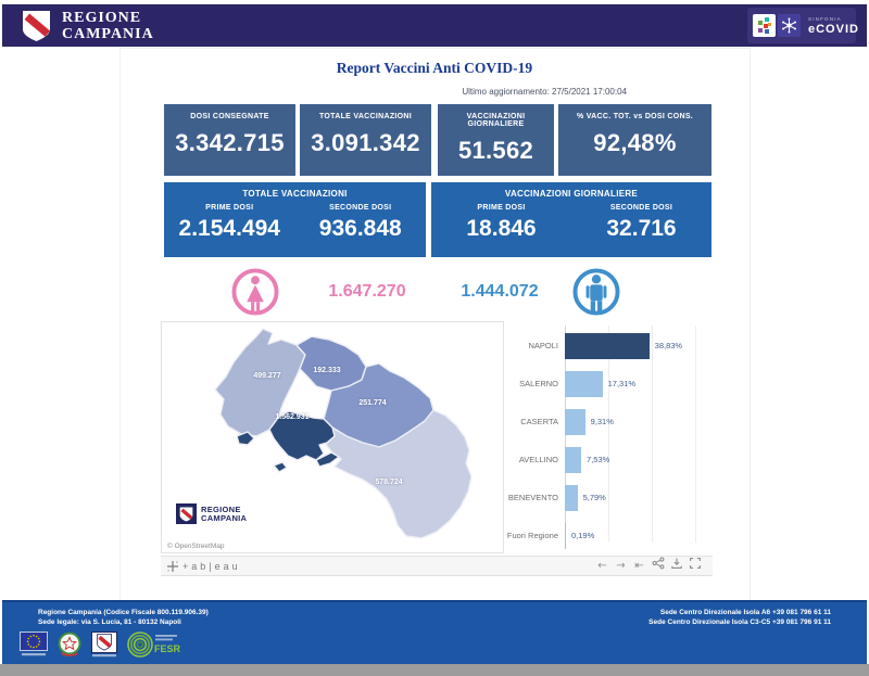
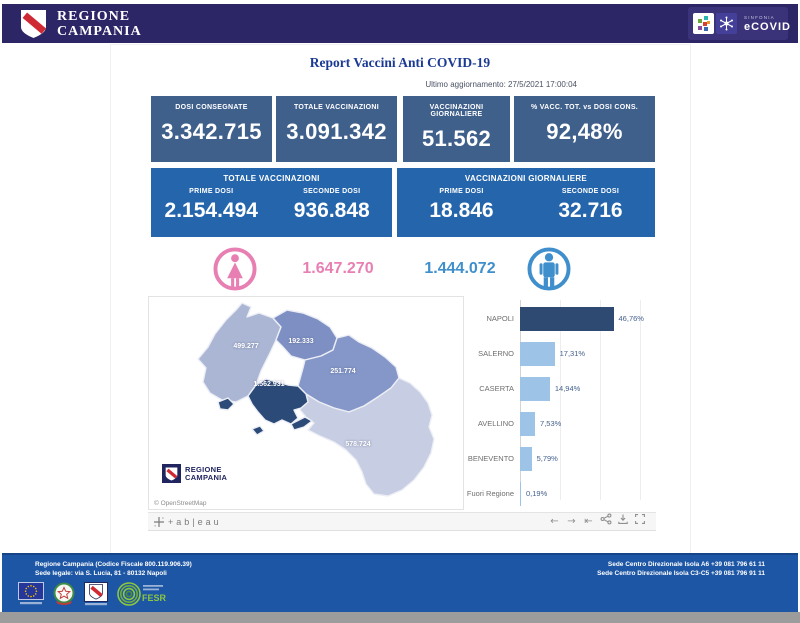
NAPOLI: 38,83% -> 46,76%
CASERTA: 9,31% -> 14,94%
